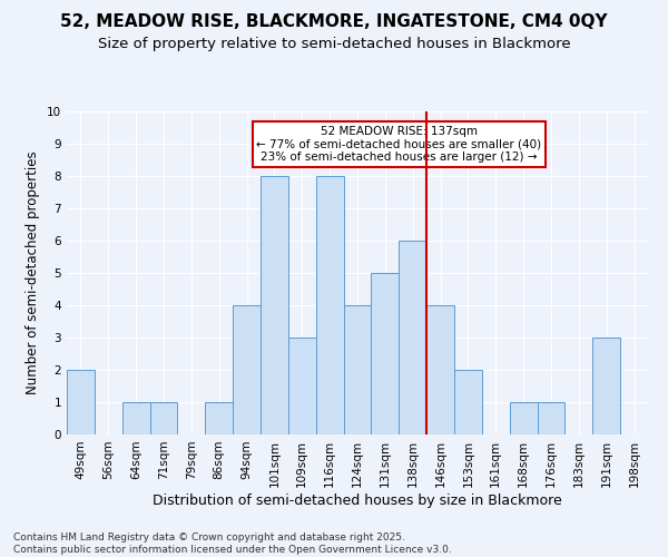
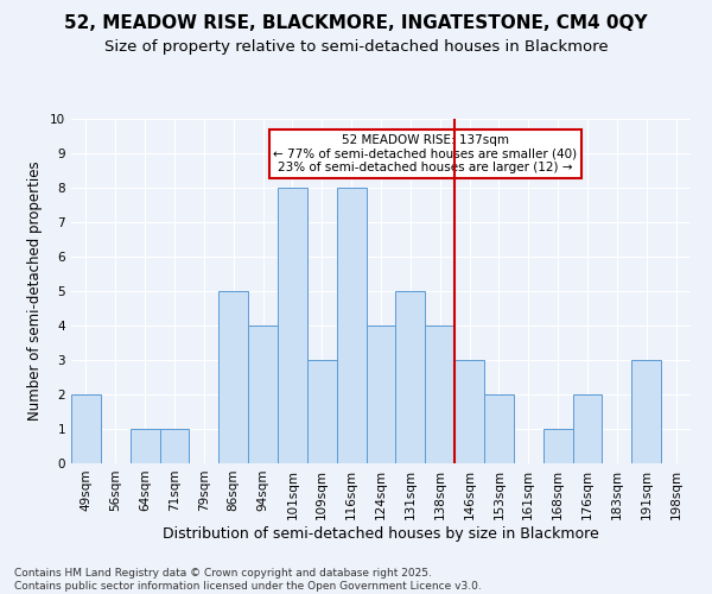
86sqm: 1 -> 5
138sqm: 6 -> 4
146sqm: 4 -> 3
176sqm: 1 -> 2
